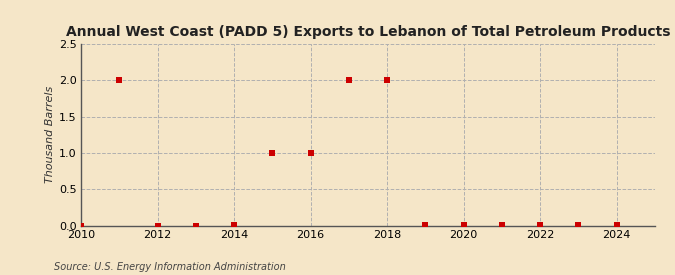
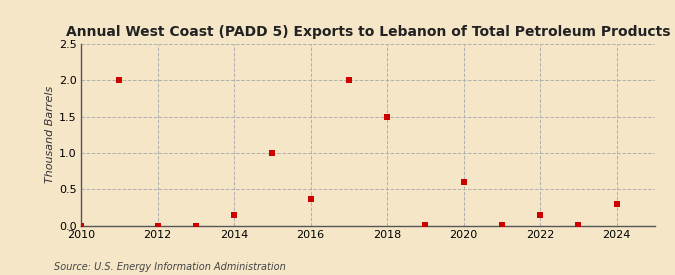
2014: 0.01 -> 0.14
2016: 1.00 -> 0.36
2018: 2.00 -> 1.50
2020: 0.01 -> 0.60
2022: 0.01 -> 0.14
2024: 0.01 -> 0.30
